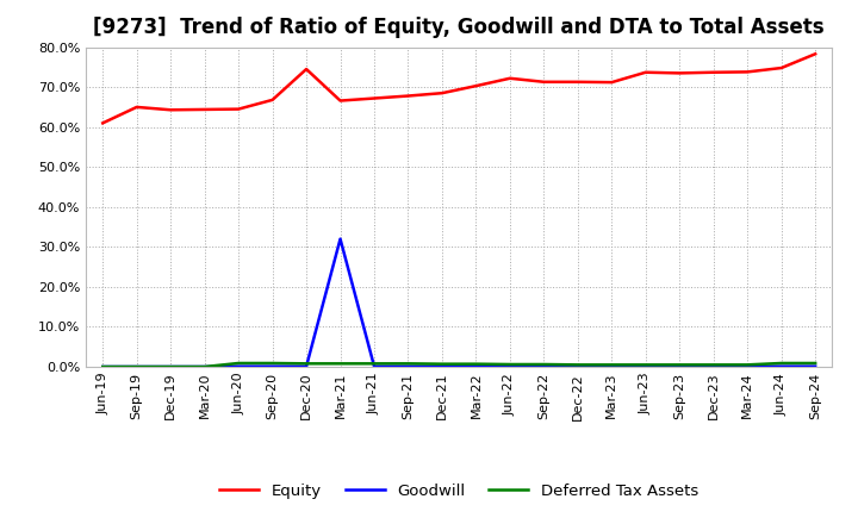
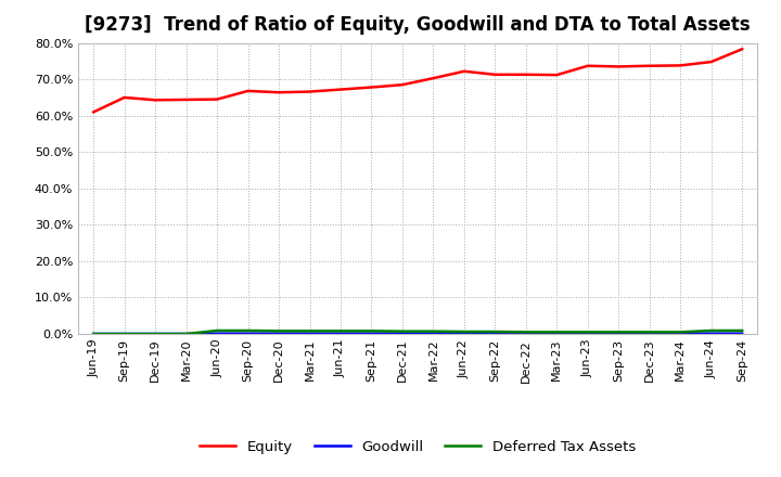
Equity/Dec-20: 74.5% -> 66.4%
Goodwill/Mar-21: 32.0% -> 0.1%
